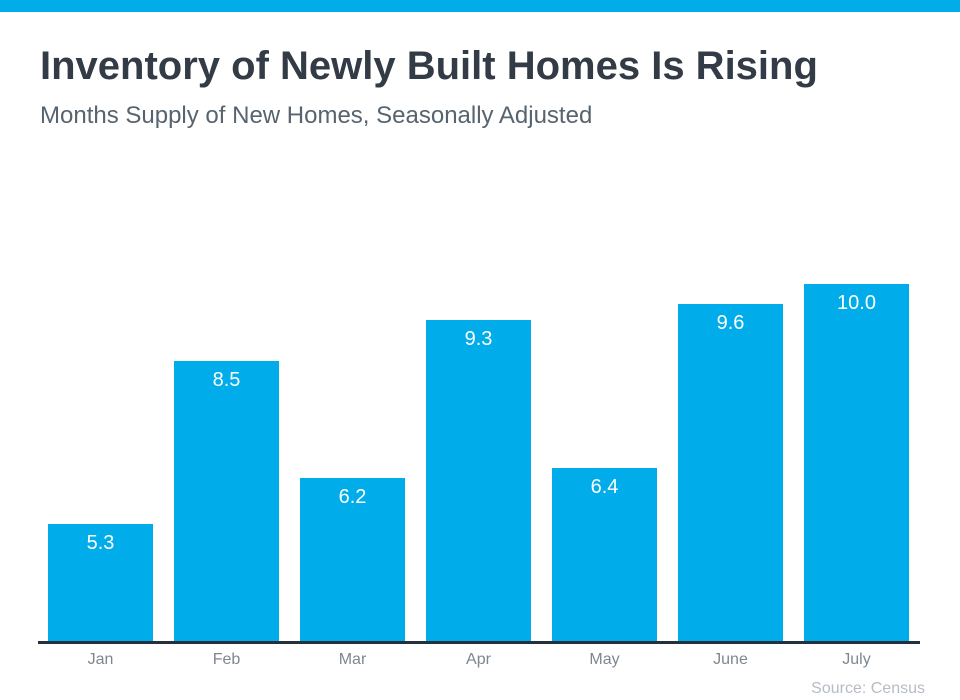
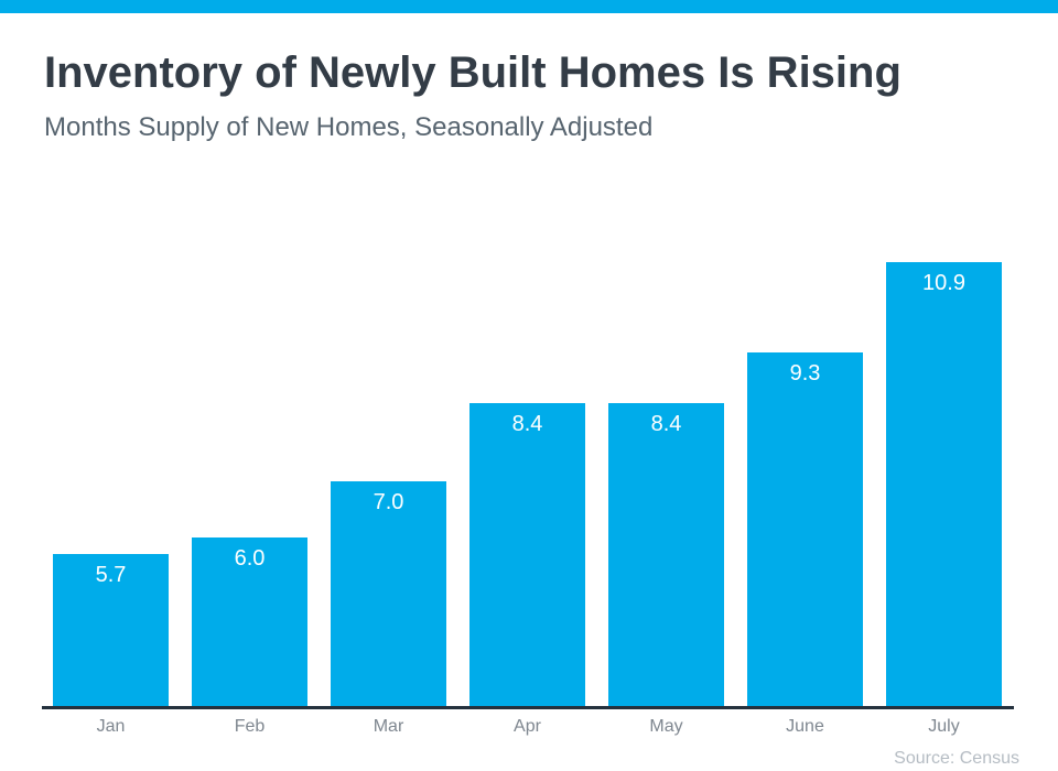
Jan: 5.3 -> 5.7
Feb: 8.5 -> 6.0
Mar: 6.2 -> 7.0
Apr: 9.3 -> 8.4
May: 6.4 -> 8.4
June: 9.6 -> 9.3
July: 10.0 -> 10.9
